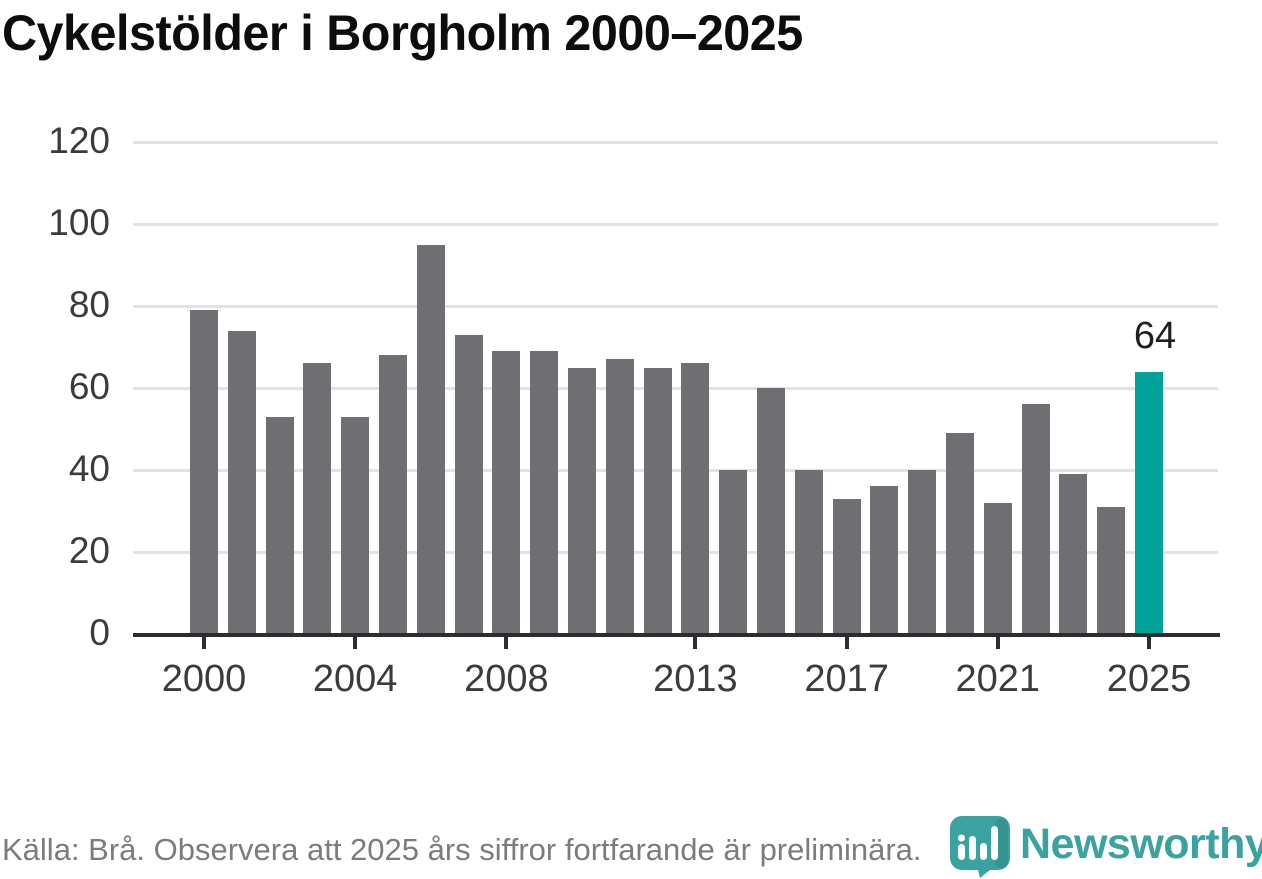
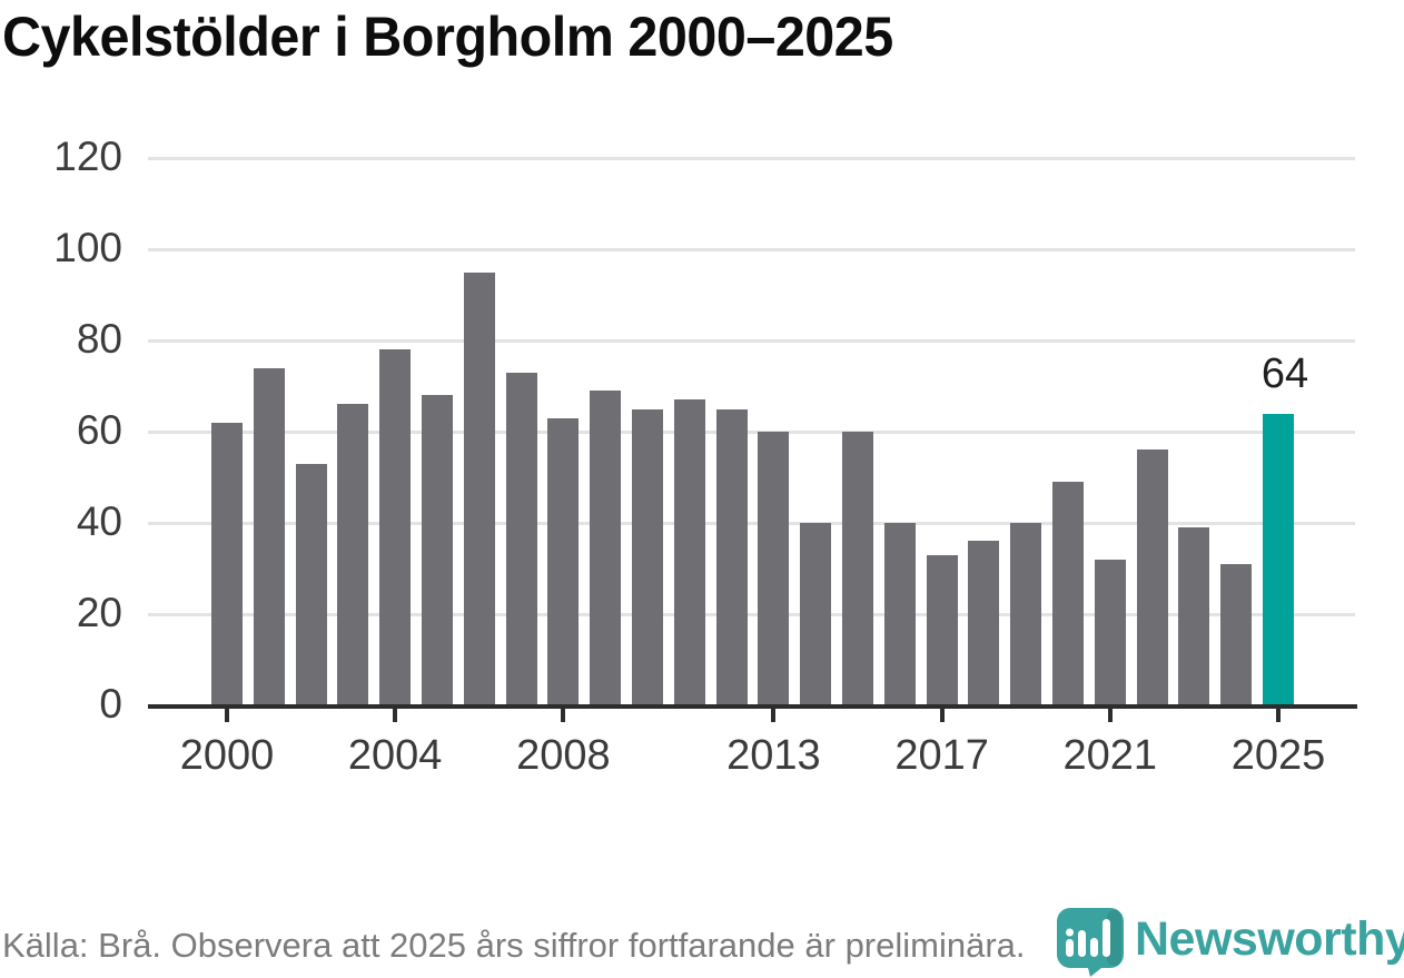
2000: 79 -> 62
2004: 53 -> 78
2008: 69 -> 63
2013: 66 -> 60
